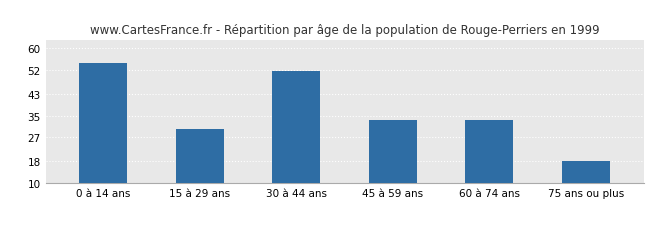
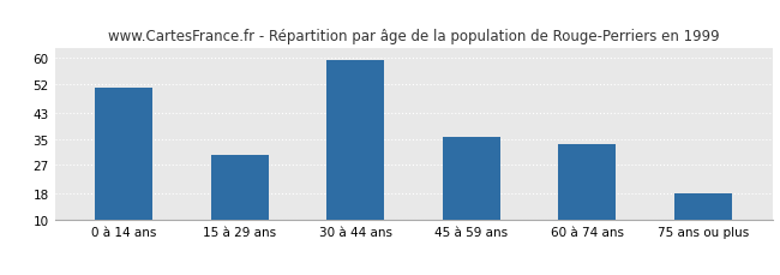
0 à 14 ans: 54.5 -> 51.0
30 à 44 ans: 51.5 -> 59.5
45 à 59 ans: 33.5 -> 35.5
